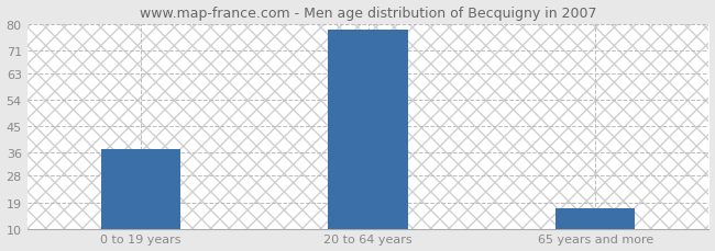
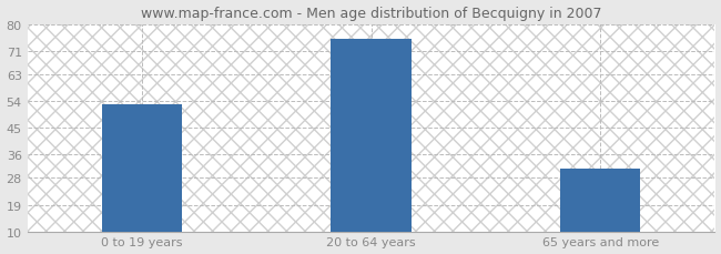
0 to 19 years: 37 -> 53
20 to 64 years: 78 -> 75
65 years and more: 17 -> 31
